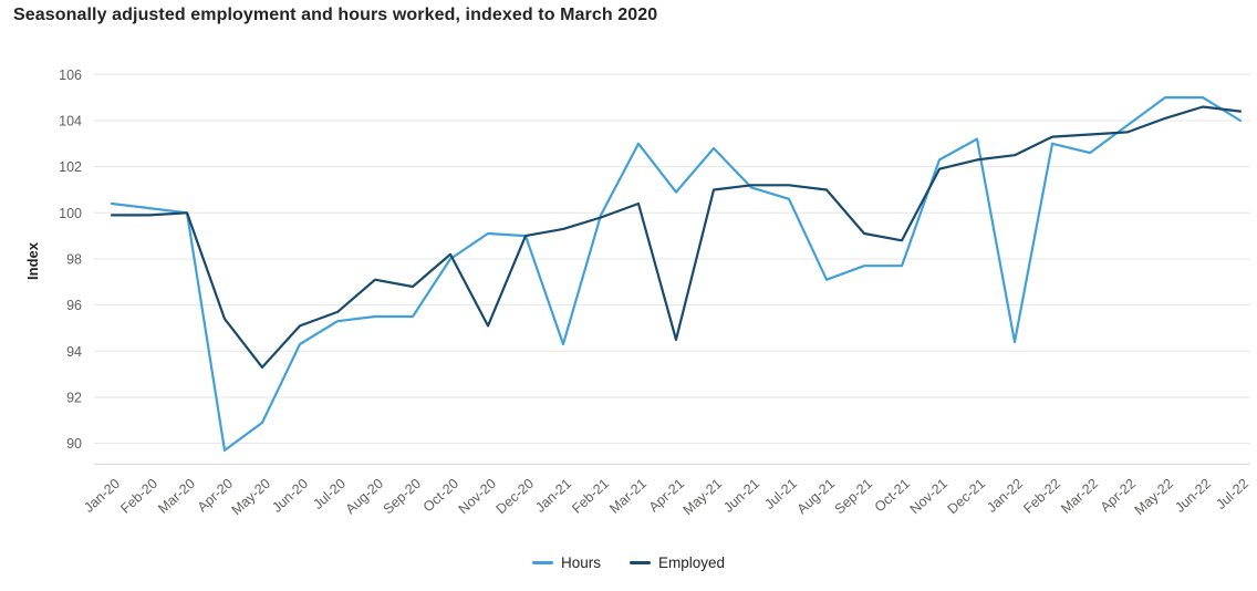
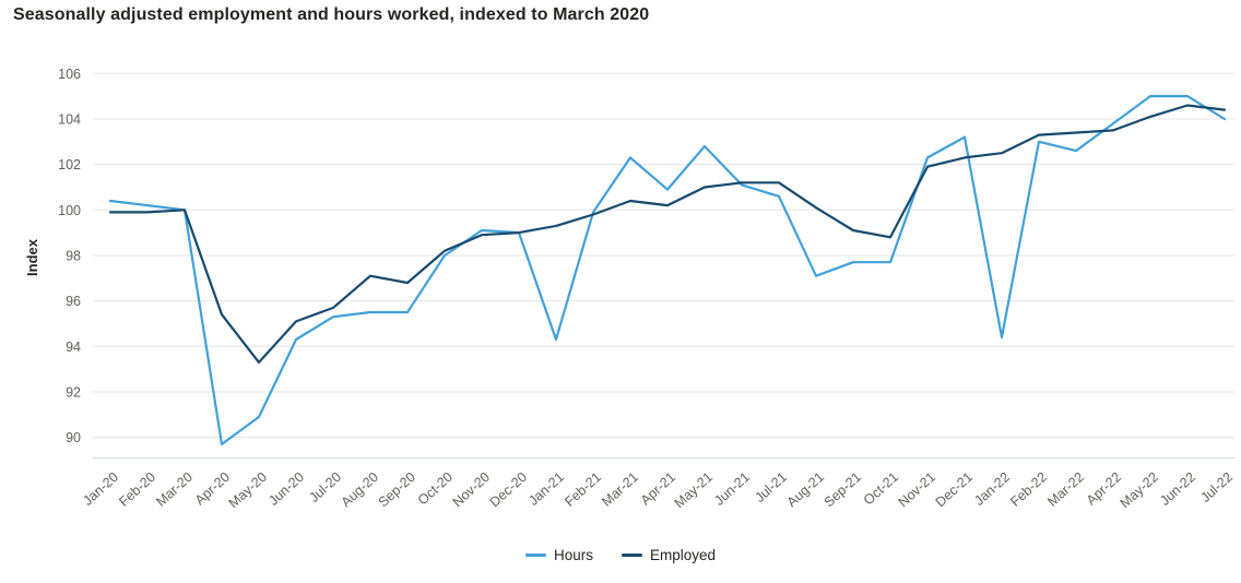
Employed/Nov-20: 95.1 -> 98.9
Hours/Mar-21: 103.0 -> 102.3
Employed/Apr-21: 94.5 -> 100.2
Employed/Aug-21: 101.0 -> 100.1
